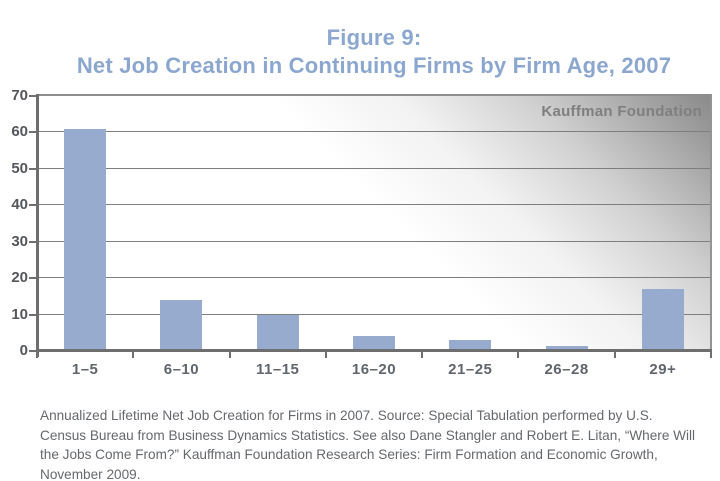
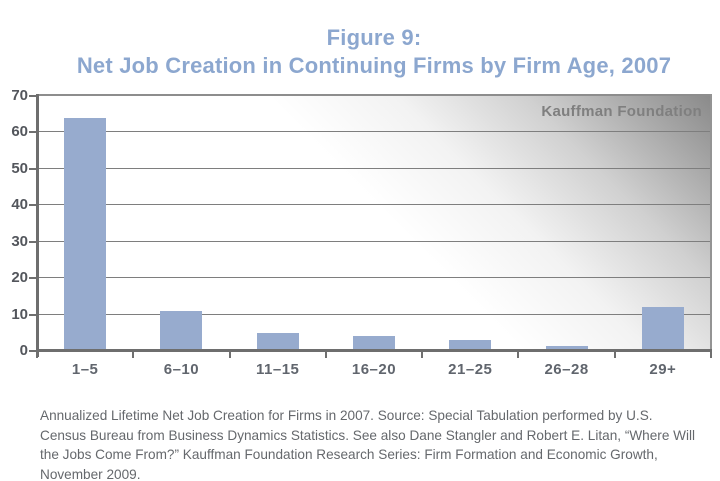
1–5: 61 -> 64
6–10: 14 -> 11
11–15: 10 -> 5
29+: 17 -> 12
